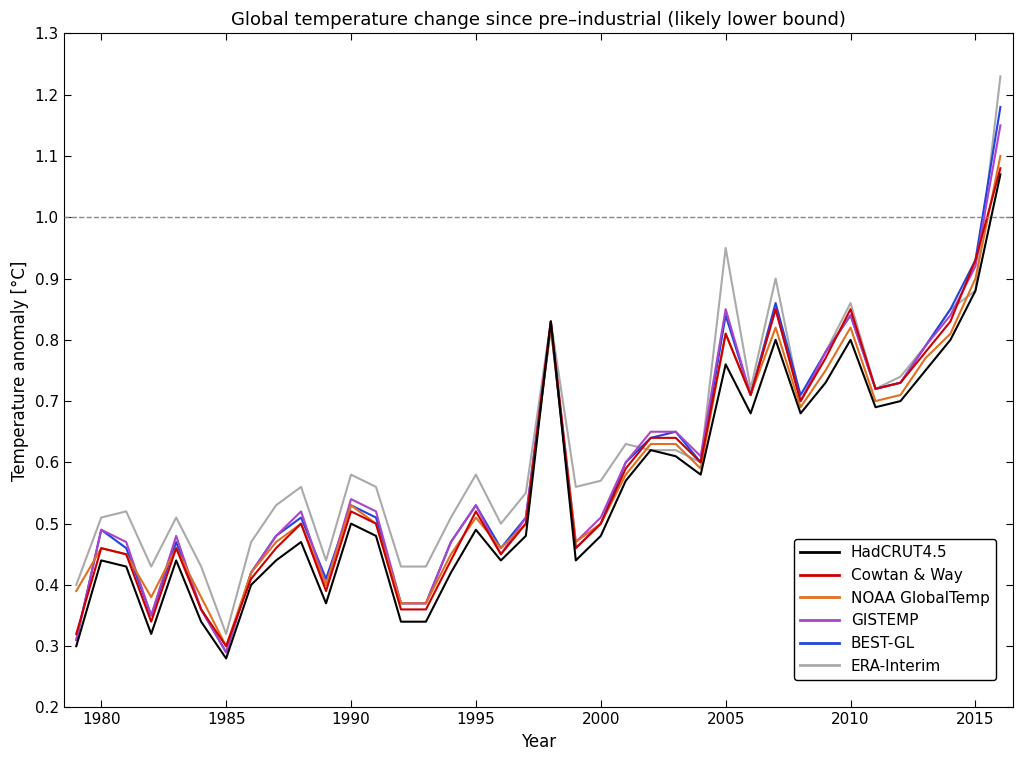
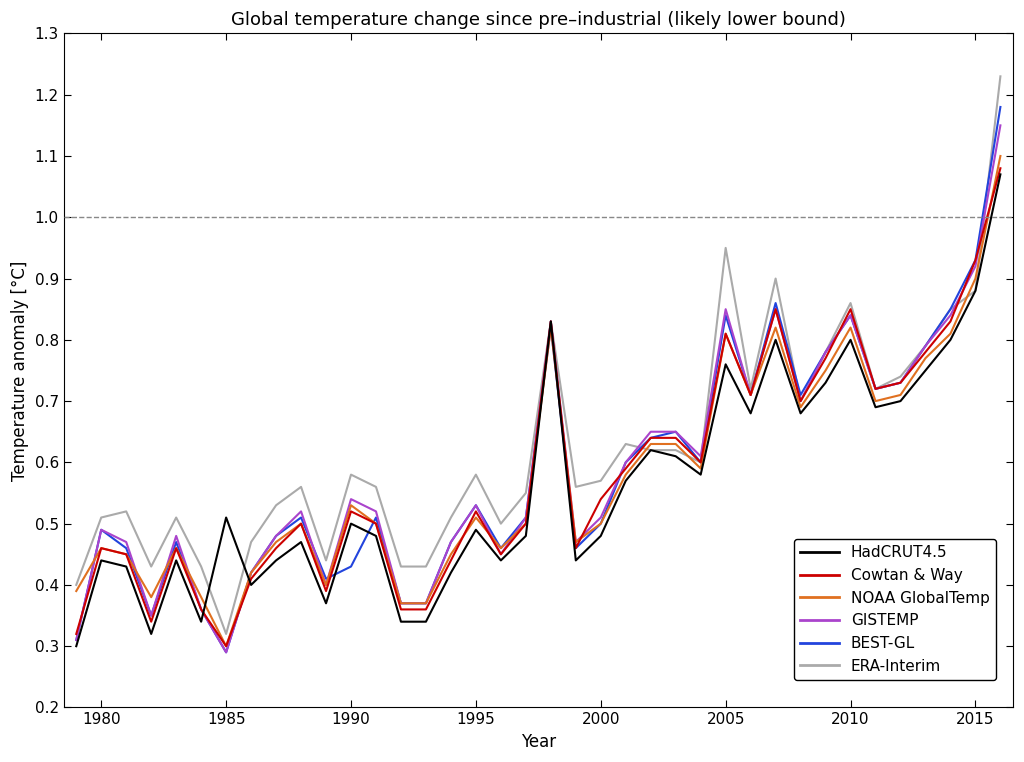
HadCRUT4.5/1985: 0.28 -> 0.51
BEST-GL/1990: 0.53 -> 0.43
Cowtan & Way/2000: 0.50 -> 0.54
